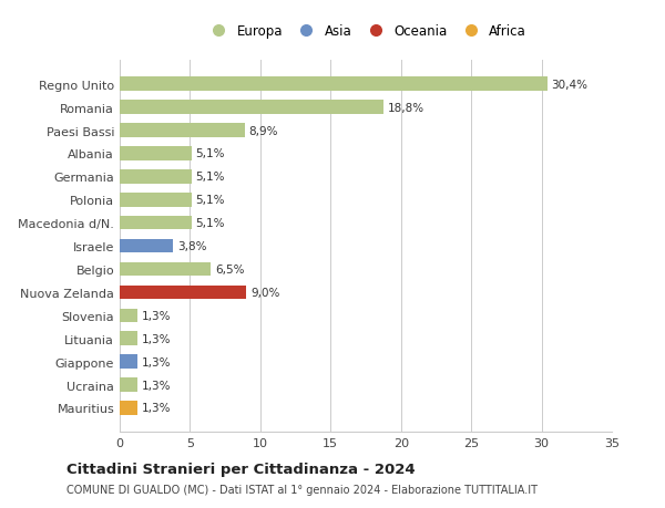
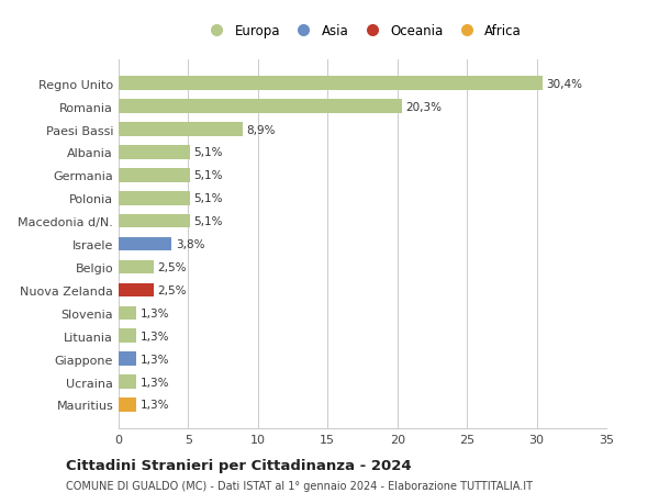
Romania: 18,8% -> 20,3%
Belgio: 6,5% -> 2,5%
Nuova Zelanda: 9,0% -> 2,5%
